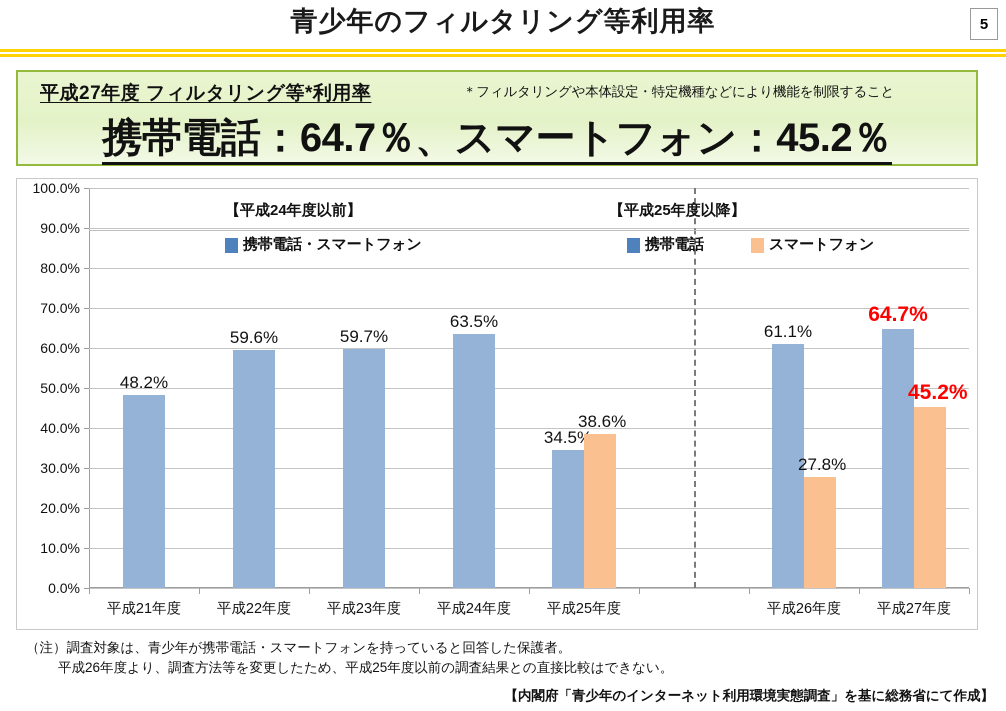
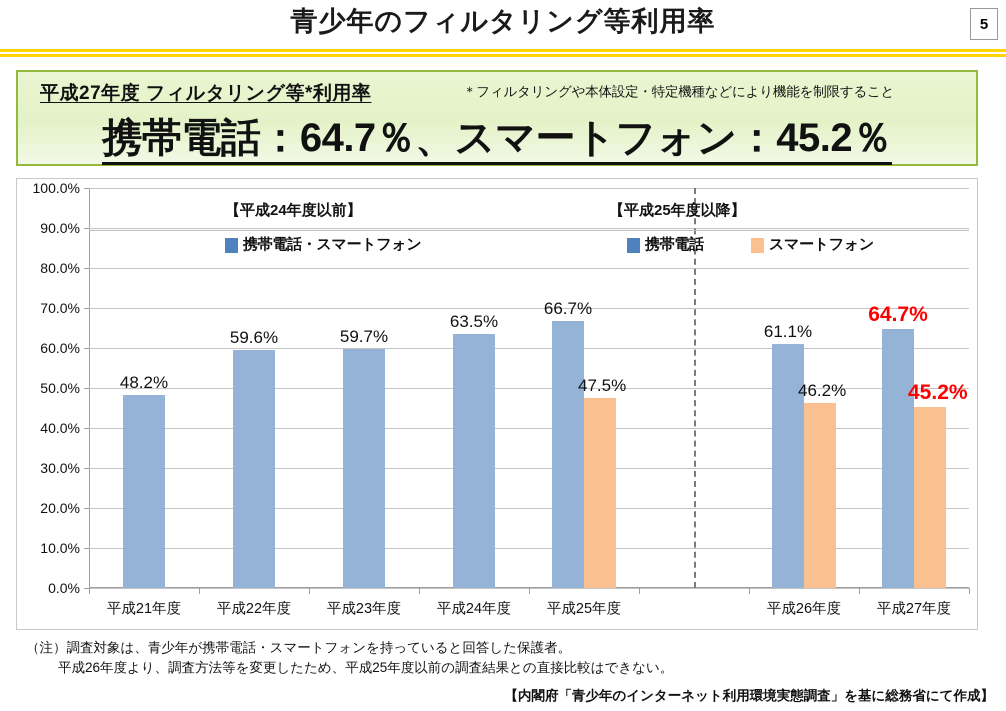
携帯電話/平成25年度: 34.5% -> 66.7%
スマートフォン/平成25年度: 38.6% -> 47.5%
スマートフォン/平成26年度: 27.8% -> 46.2%
